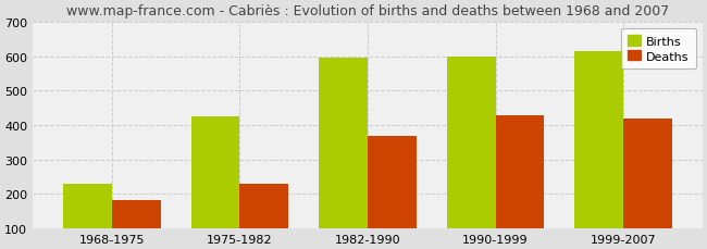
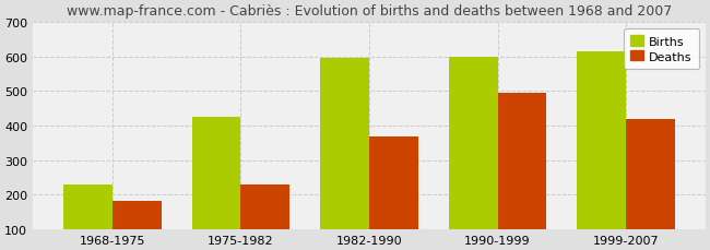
Deaths/1990-1999: 428 -> 495
